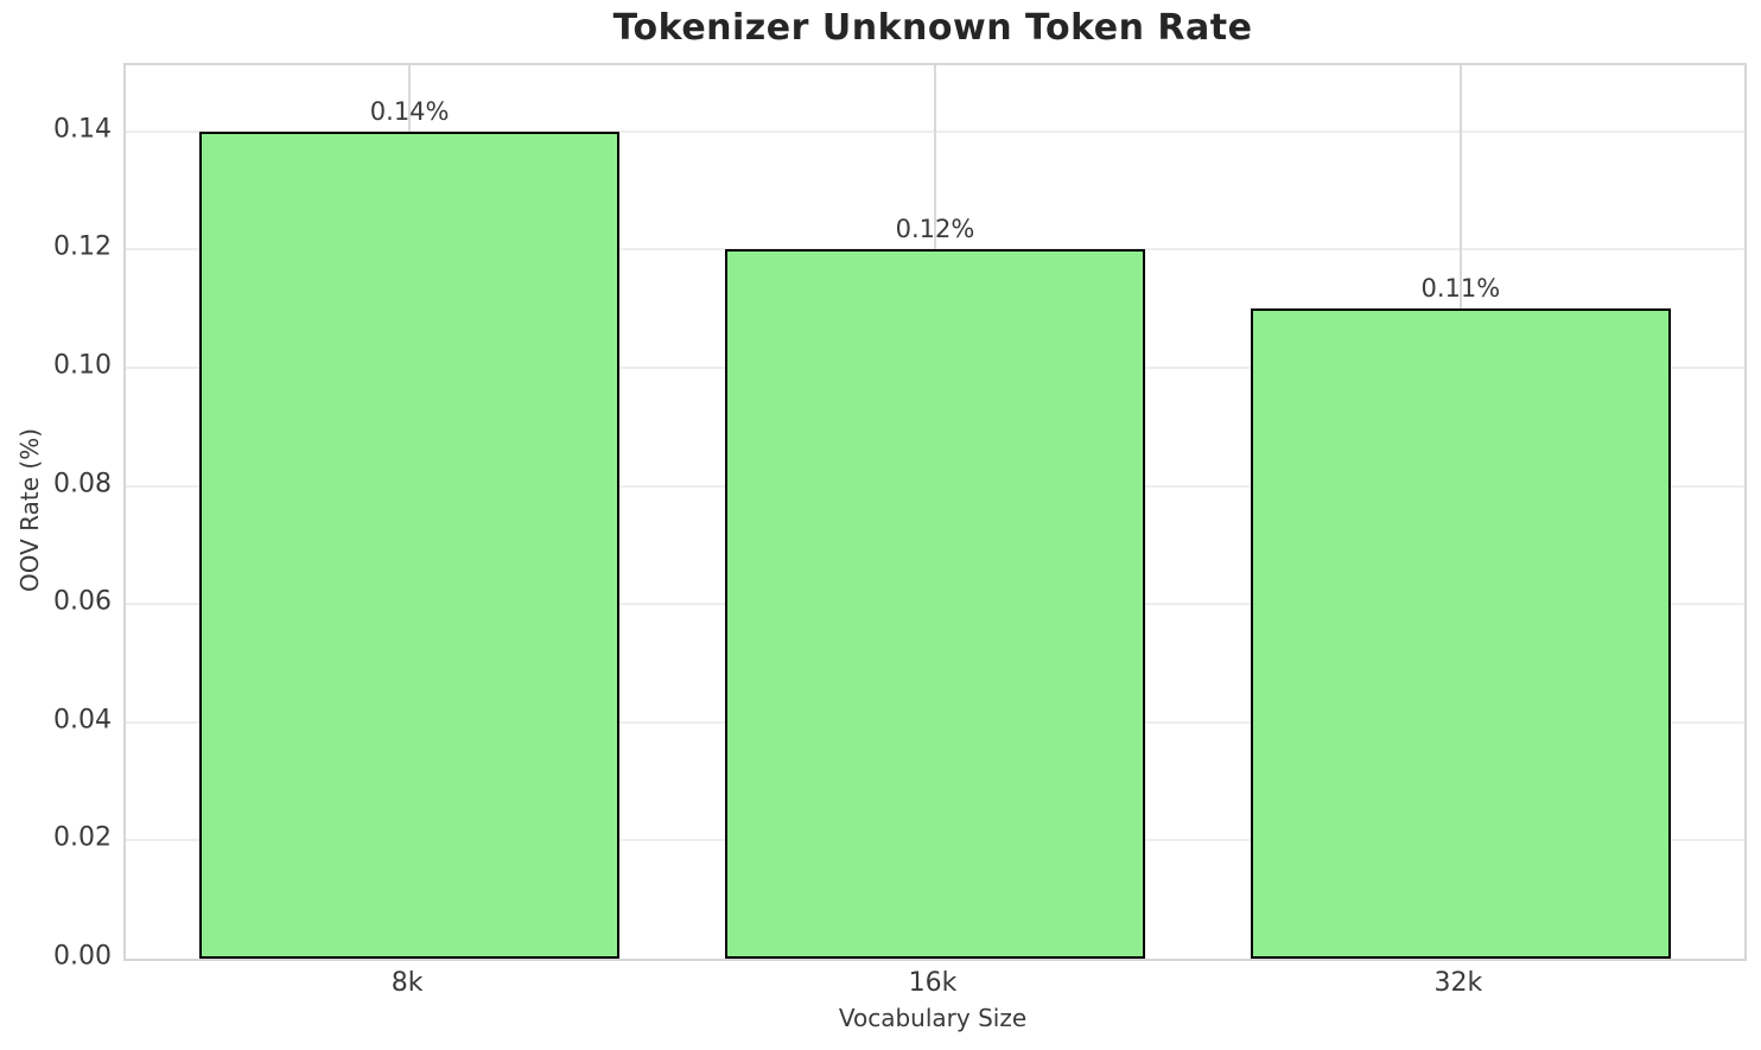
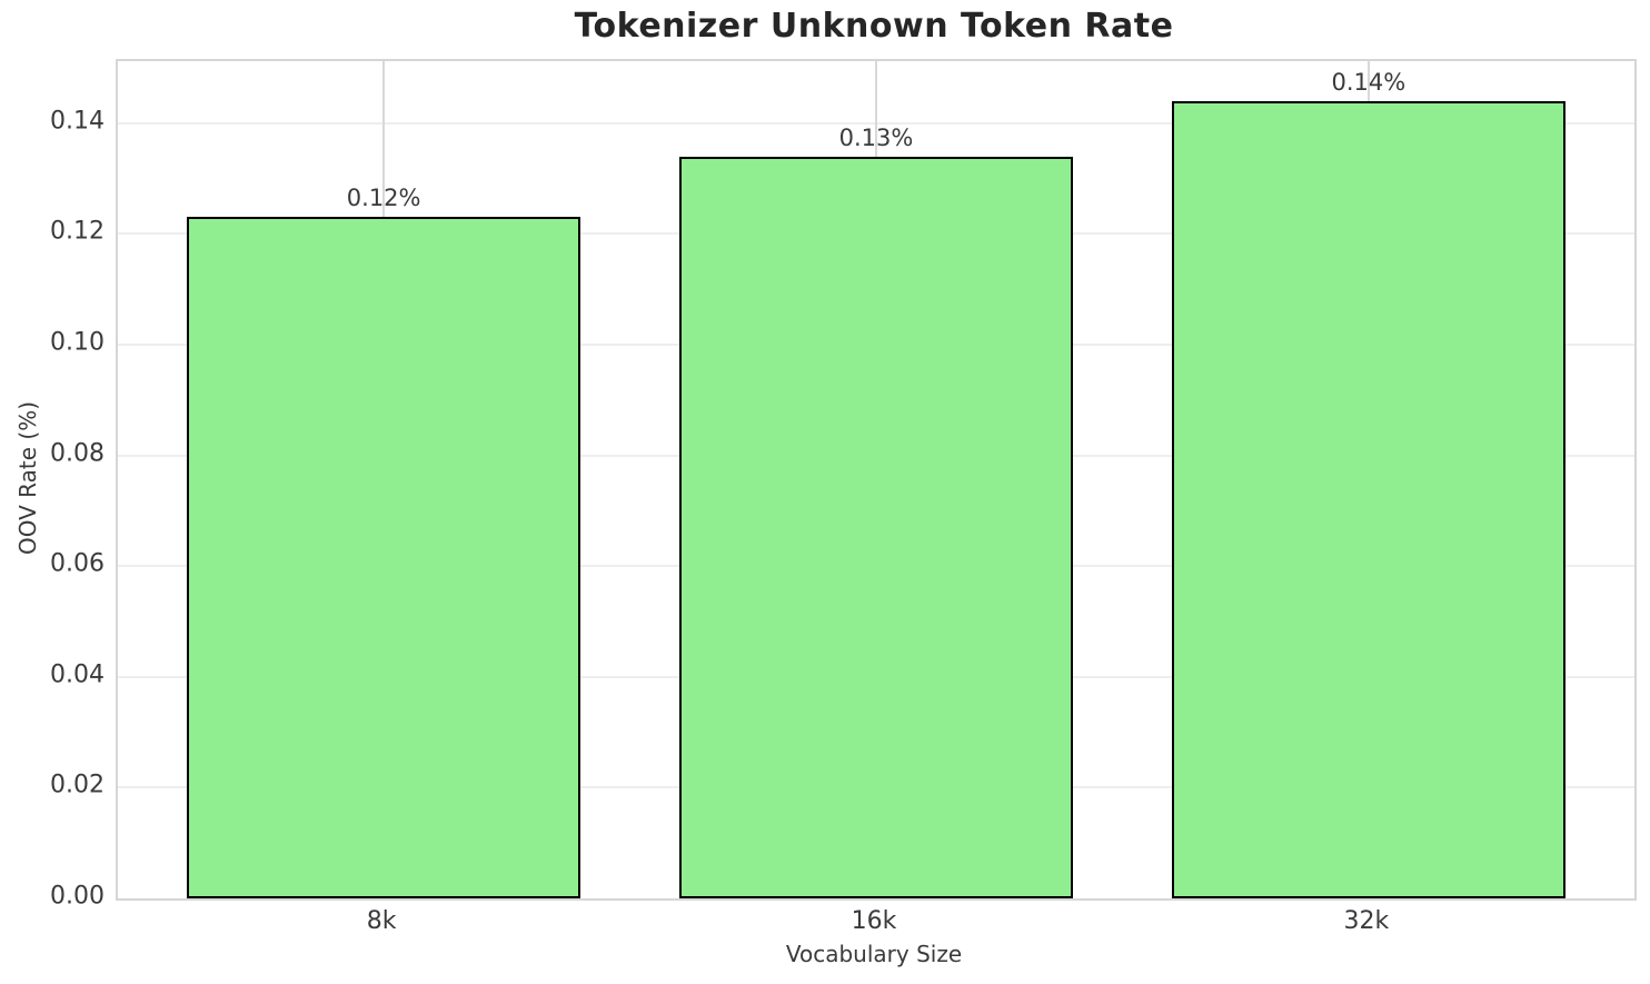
8k: 0.14% -> 0.12%
16k: 0.12% -> 0.13%
32k: 0.11% -> 0.14%
